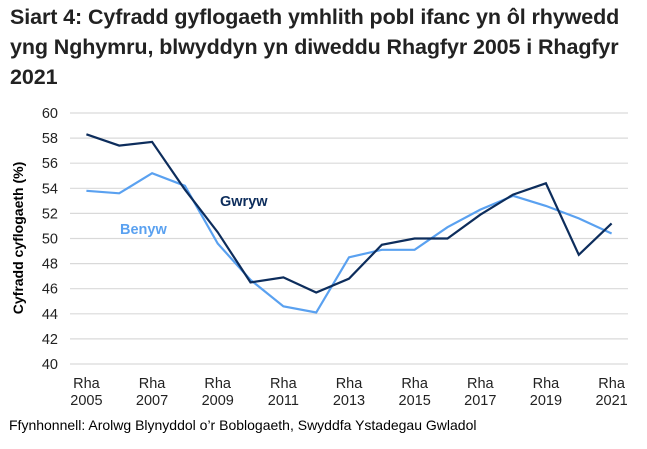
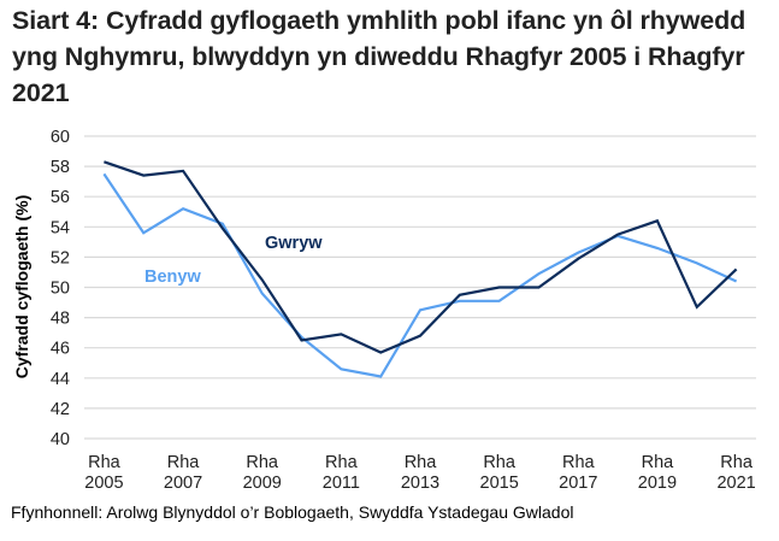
Benyw/Rha 2005: 53.8 -> 57.5
